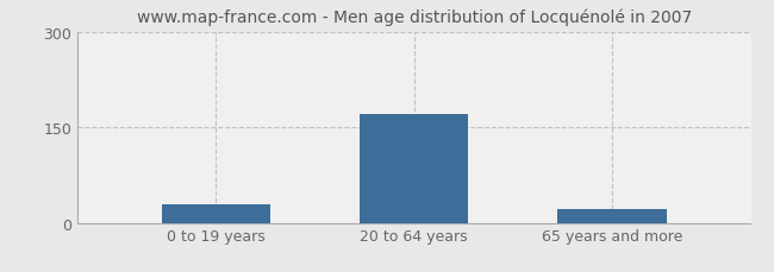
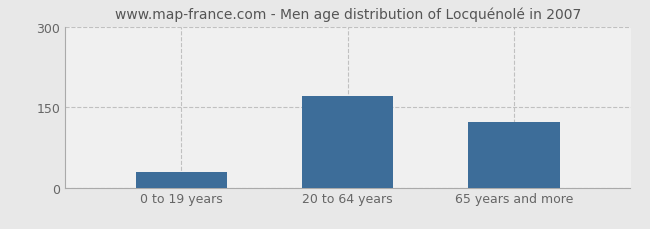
65 years and more: 22 -> 122
